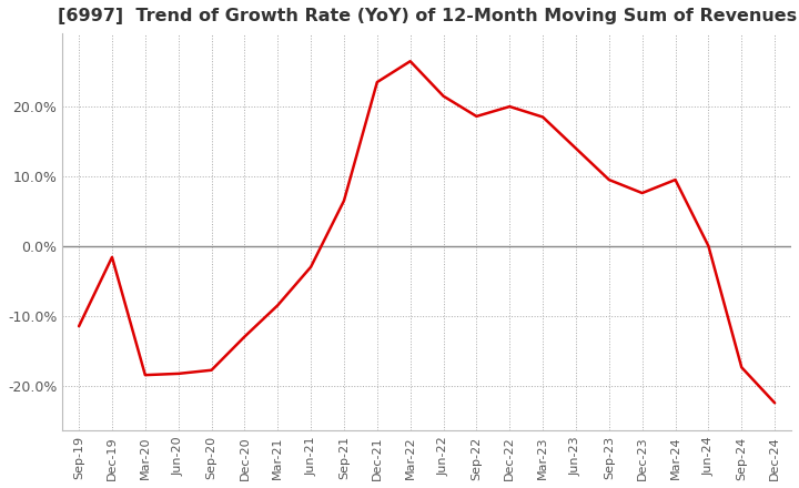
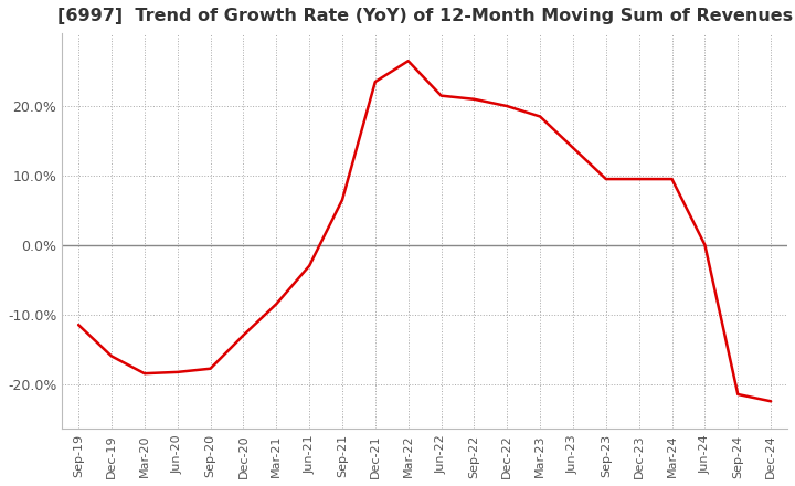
Dec-19: -1.6% -> -16.0%
Sep-22: 18.6% -> 21.0%
Dec-23: 7.6% -> 9.5%
Sep-24: -17.4% -> -21.5%
